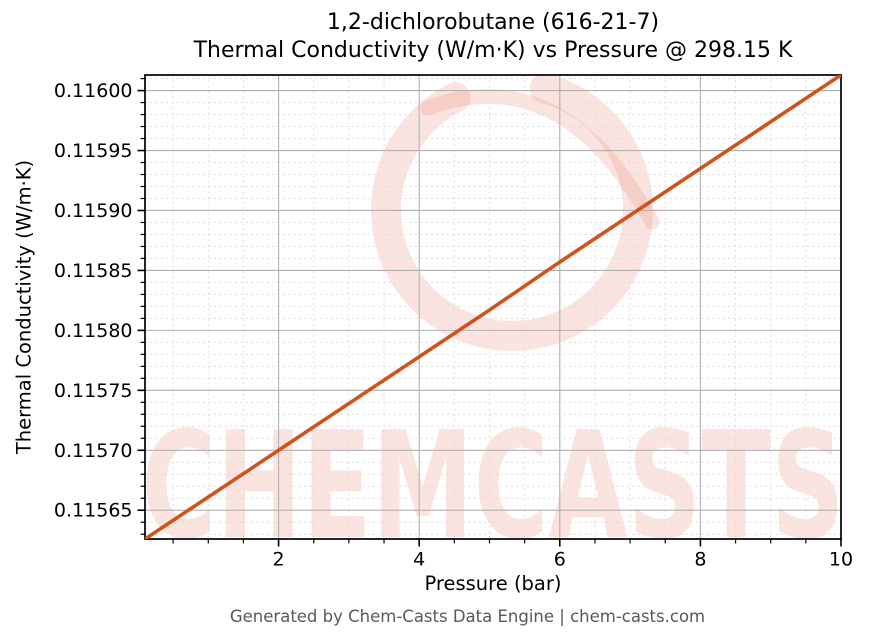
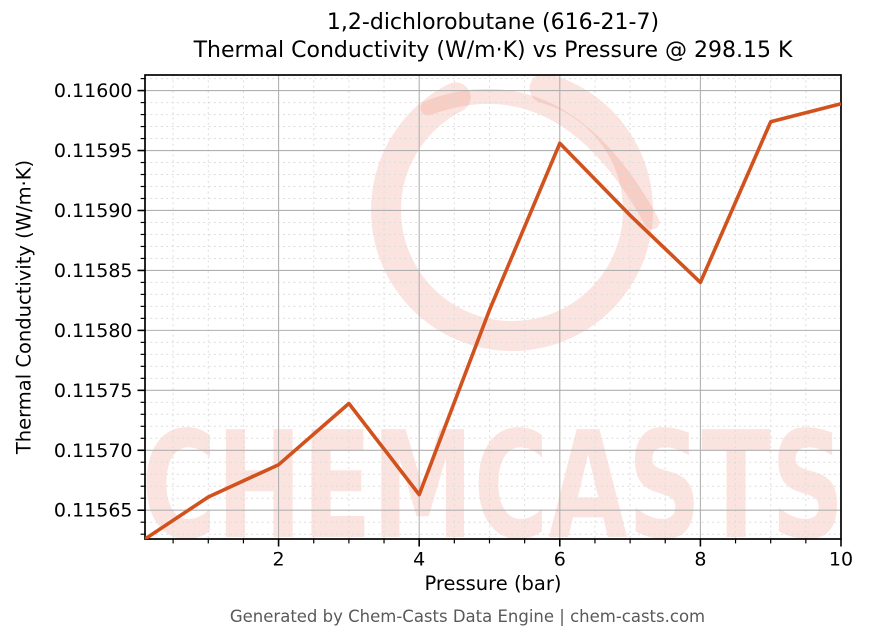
2: 0.115700 -> 0.115688
4: 0.115778 -> 0.115663
6: 0.115857 -> 0.115956
8: 0.115935 -> 0.115840
10: 0.116013 -> 0.115989
